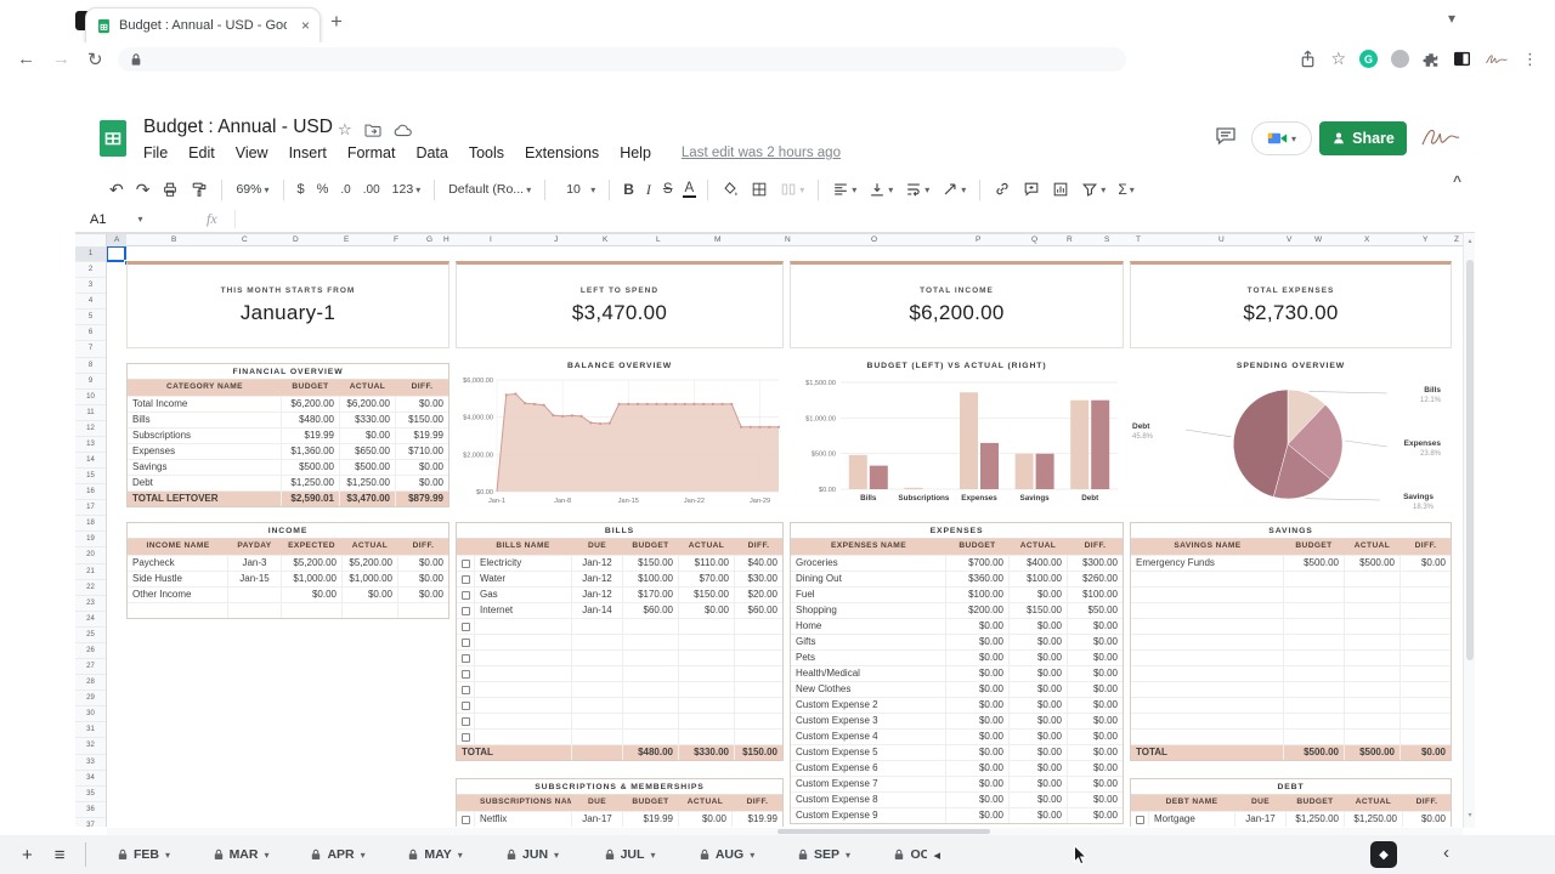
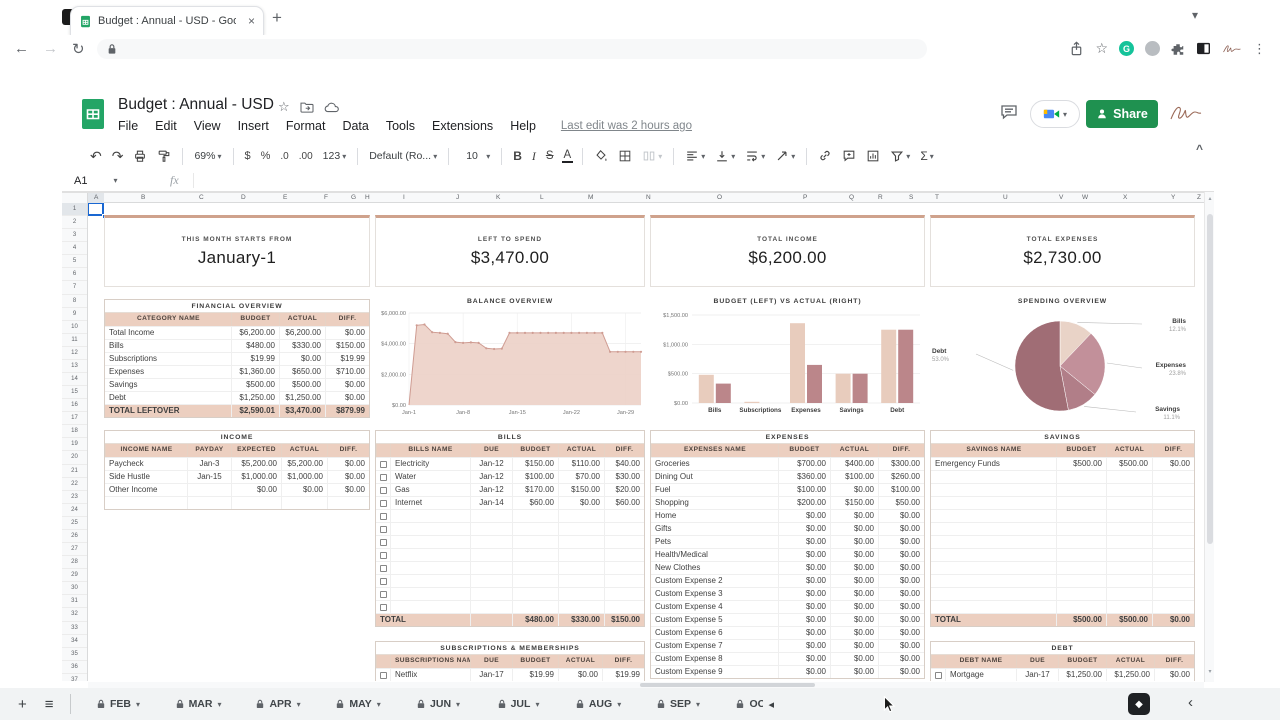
SPENDING OVERVIEW/Savings: 18.3% -> 11.1%
SPENDING OVERVIEW/Debt: 45.8% -> 53.0%
